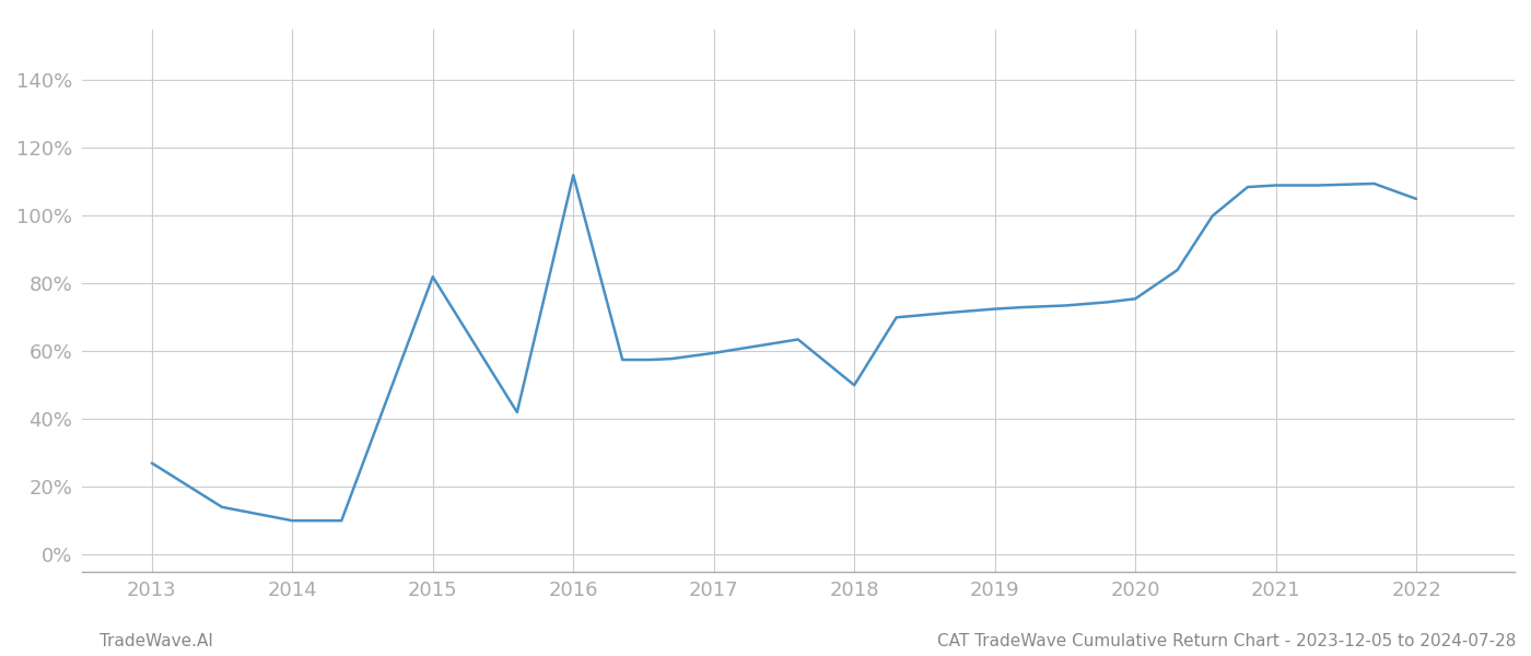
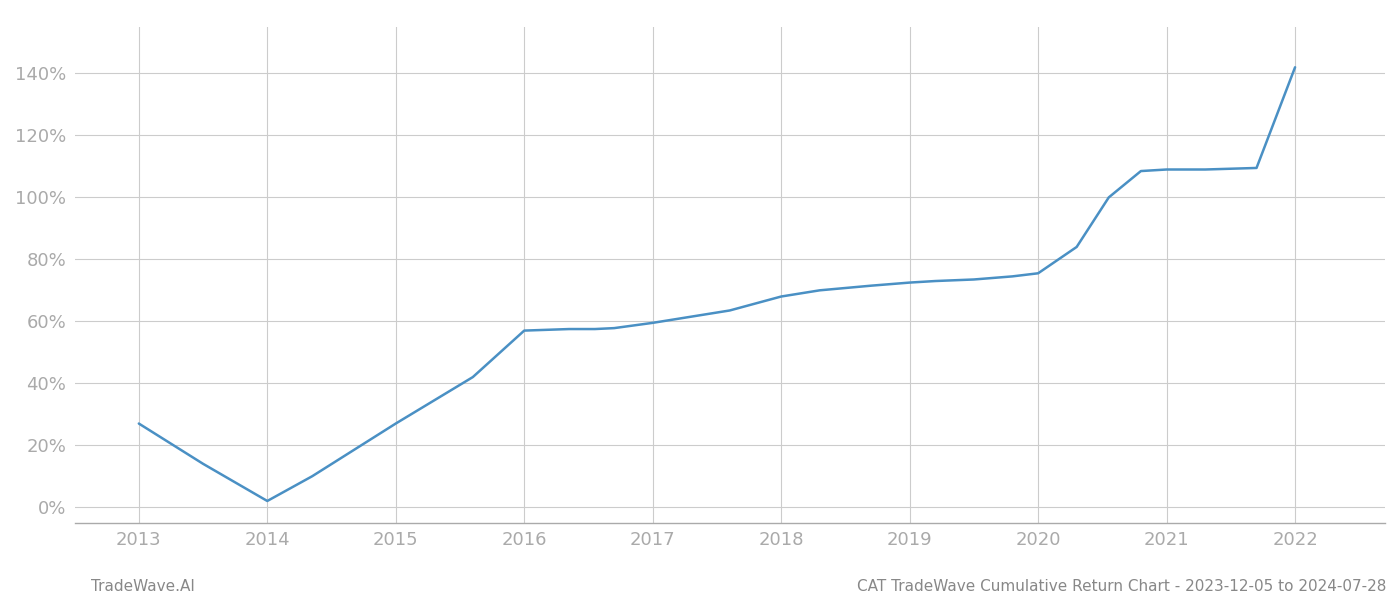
2014: 10.0% -> 2.0%
2015: 82.0% -> 27.0%
2016: 112.0% -> 57.0%
2018: 50.0% -> 68.0%
2022: 105.0% -> 142.0%
